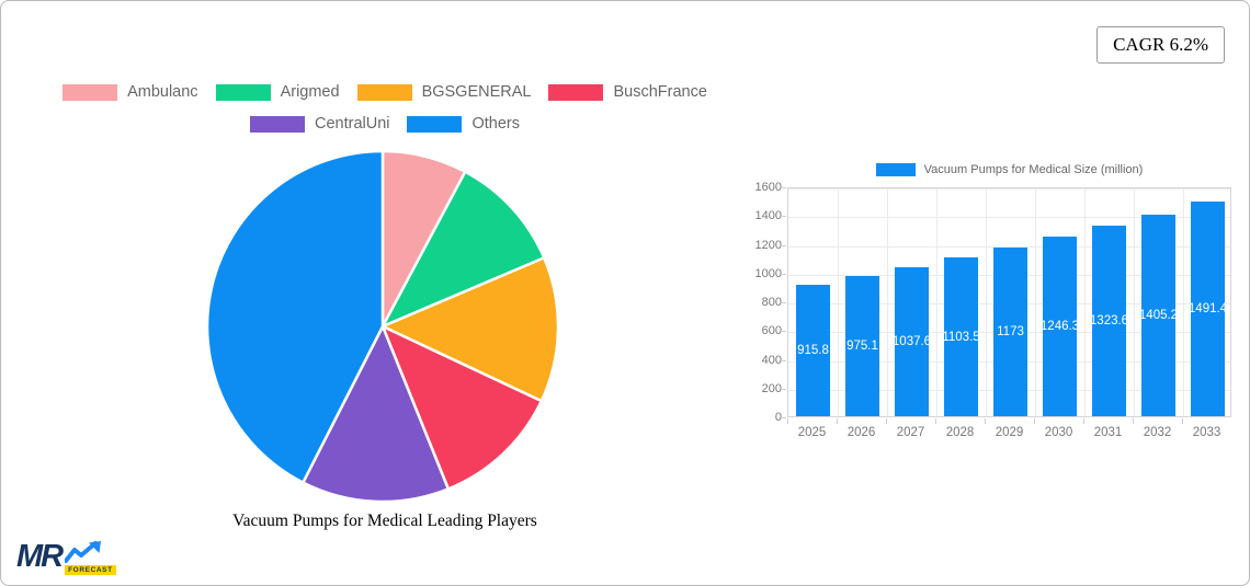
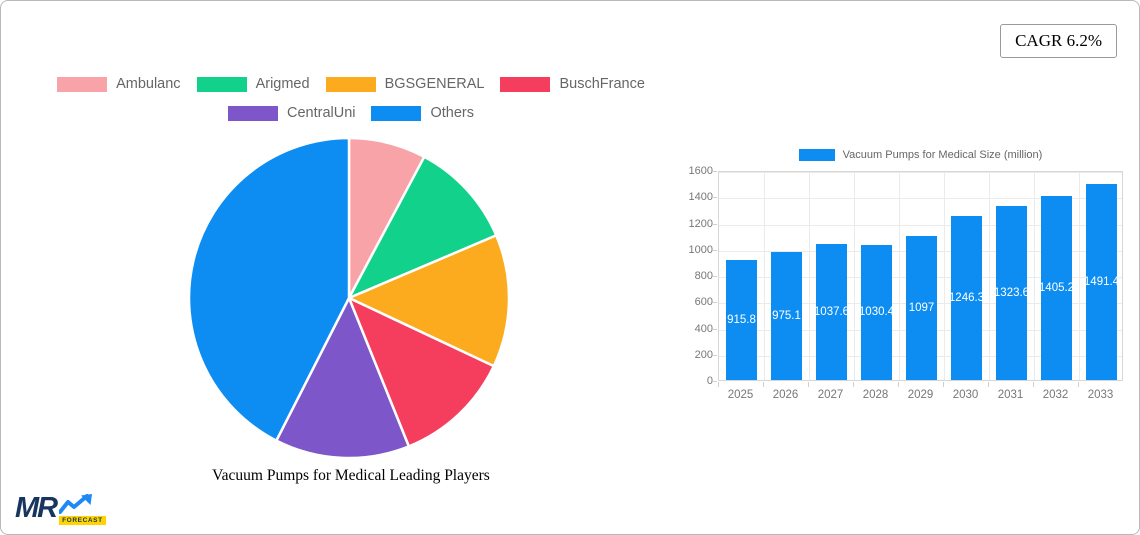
Vacuum Pumps for Medical Size (million)/2028: 1103.5 -> 1030.4
Vacuum Pumps for Medical Size (million)/2029: 1173 -> 1097
